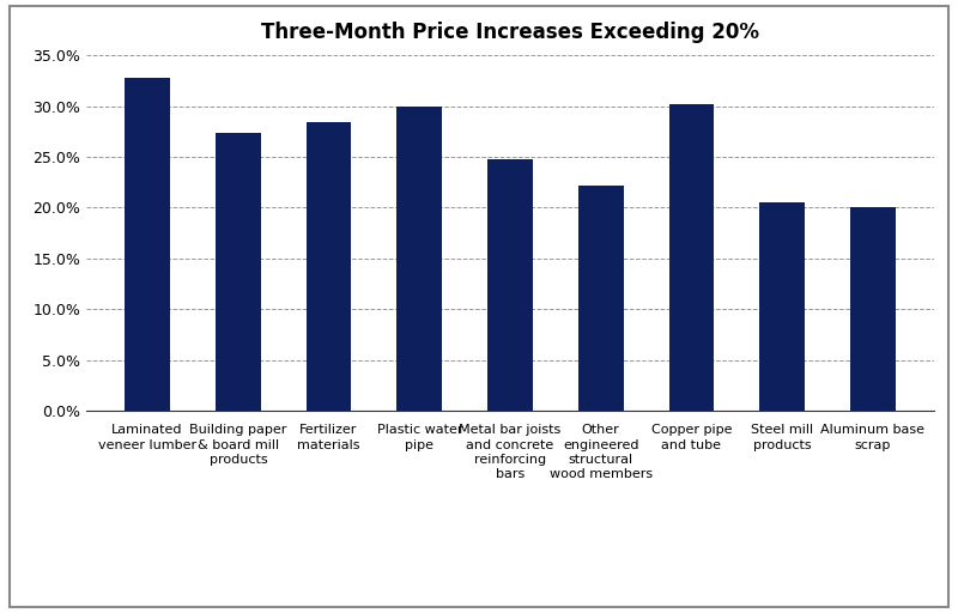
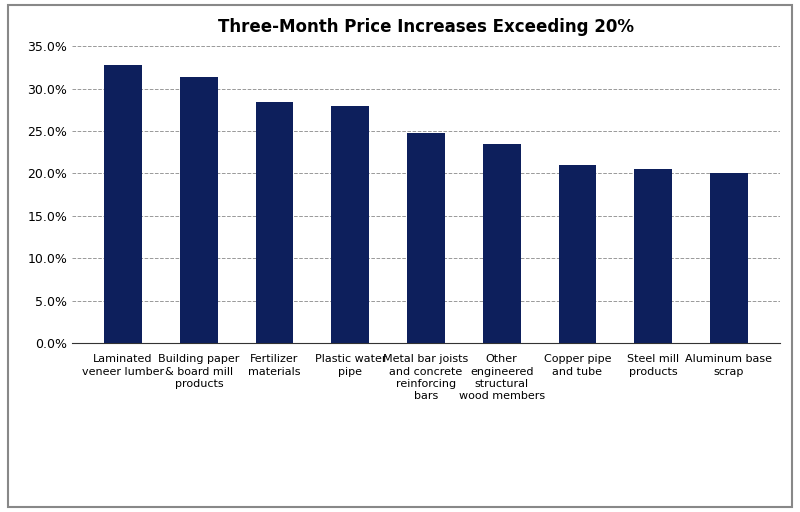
Building paper & board mill products: 27.4% -> 31.4%
Plastic water pipe: 30.0% -> 27.9%
Other engineered structural wood members: 22.2% -> 23.5%
Copper pipe and tube: 30.2% -> 21.0%
